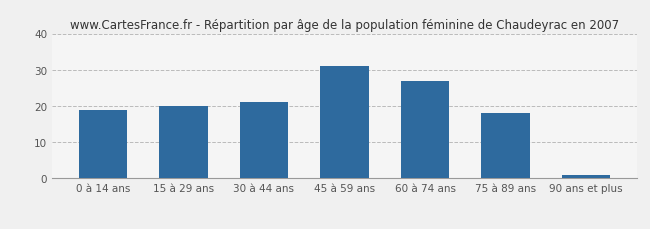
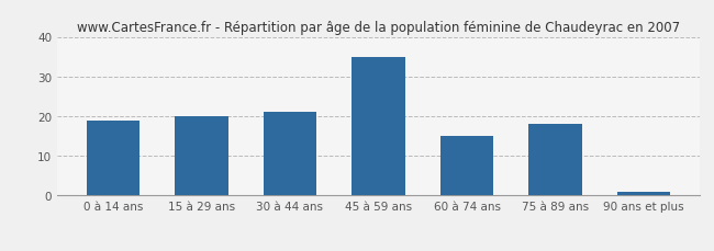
45 à 59 ans: 31 -> 35
60 à 74 ans: 27 -> 15
